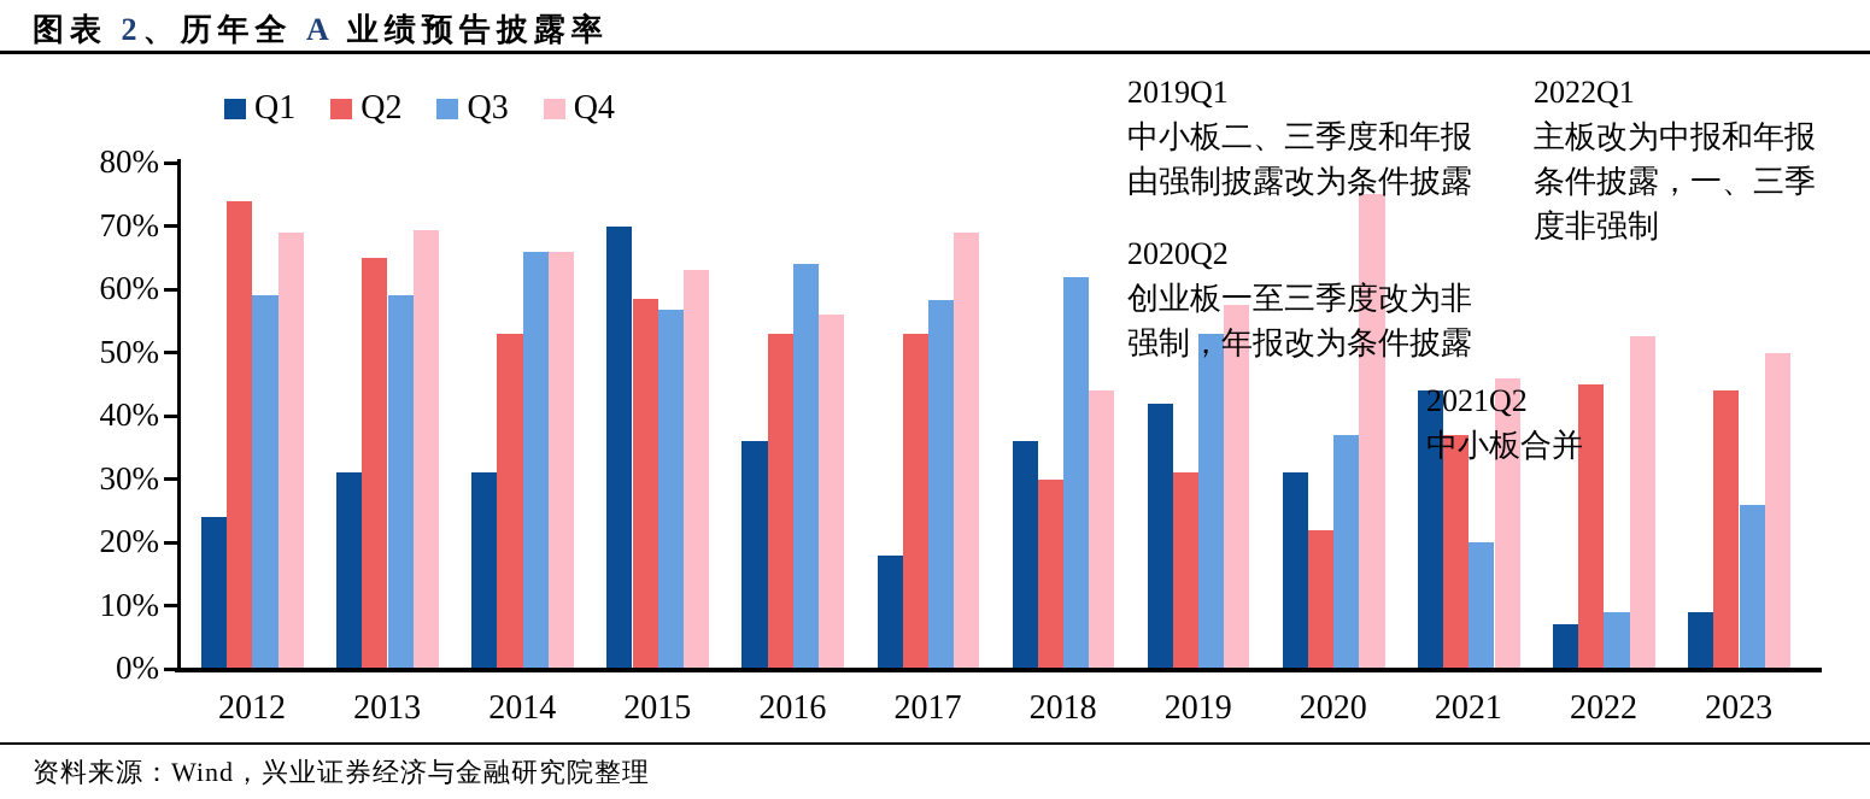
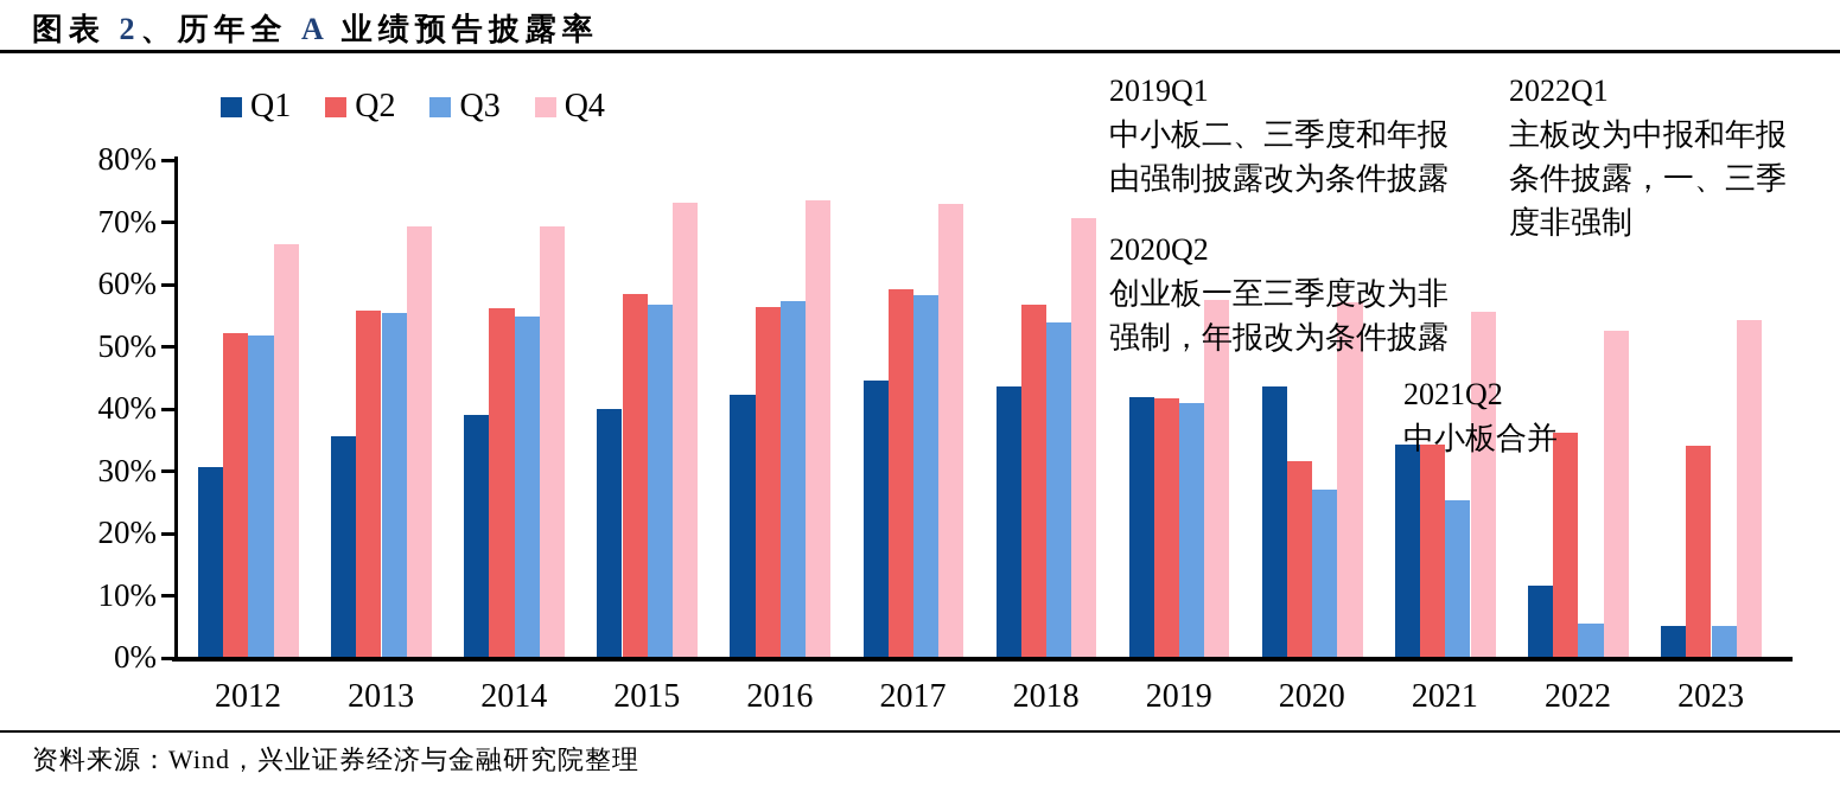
Q1/2012: 24% -> 31%
Q2/2012: 74% -> 52%
Q3/2012: 59% -> 52%
Q4/2012: 69% -> 66%
Q1/2013: 31% -> 36%
Q2/2013: 65% -> 56%
Q3/2013: 59% -> 56%
Q1/2014: 31% -> 39%
Q2/2014: 53% -> 56%
Q3/2014: 66% -> 55%
Q4/2014: 66% -> 69%
Q1/2015: 70% -> 40%
Q4/2015: 63% -> 73%
Q1/2016: 36% -> 42%
Q2/2016: 53% -> 56%
Q3/2016: 64% -> 57%
Q4/2016: 56% -> 74%
Q1/2017: 18% -> 44%
Q2/2017: 53% -> 59%
Q4/2017: 69% -> 73%
Q1/2018: 36% -> 44%
Q2/2018: 30% -> 57%
Q3/2018: 62% -> 54%
Q4/2018: 44% -> 71%
Q2/2019: 31% -> 42%
Q3/2019: 53% -> 41%
Q1/2020: 31% -> 44%
Q2/2020: 22% -> 32%
Q3/2020: 37% -> 27%
Q4/2020: 75% -> 57%
Q1/2021: 44% -> 34%
Q2/2021: 37% -> 34%
Q3/2021: 20% -> 25%
Q4/2021: 46% -> 56%
Q1/2022: 7% -> 12%
Q2/2022: 45% -> 36%
Q3/2022: 9% -> 6%
Q1/2023: 9% -> 5%
Q2/2023: 44% -> 34%
Q3/2023: 26% -> 5%
Q4/2023: 50% -> 54%
